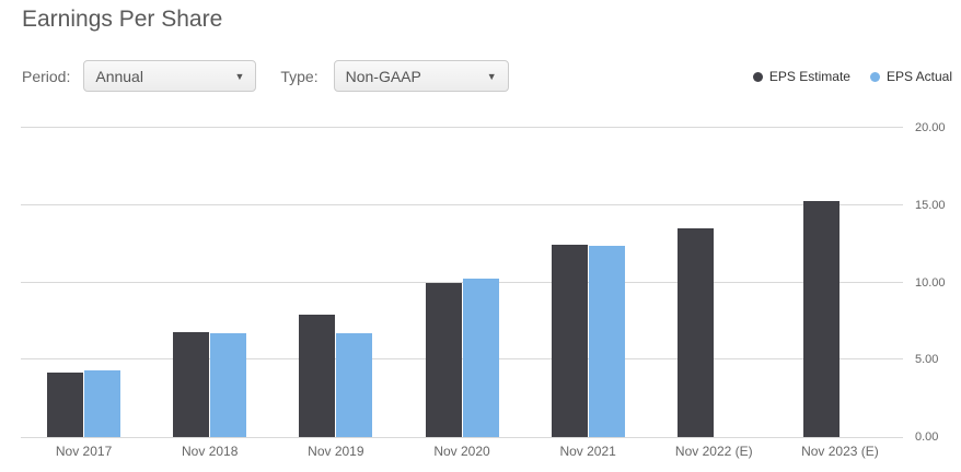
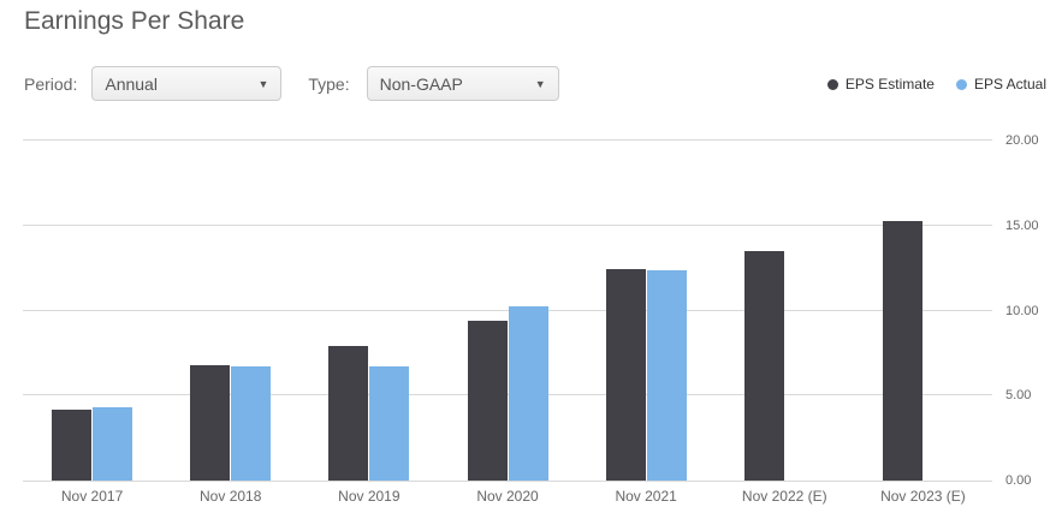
EPS Estimate/Nov 2020: 10.0 -> 9.4
